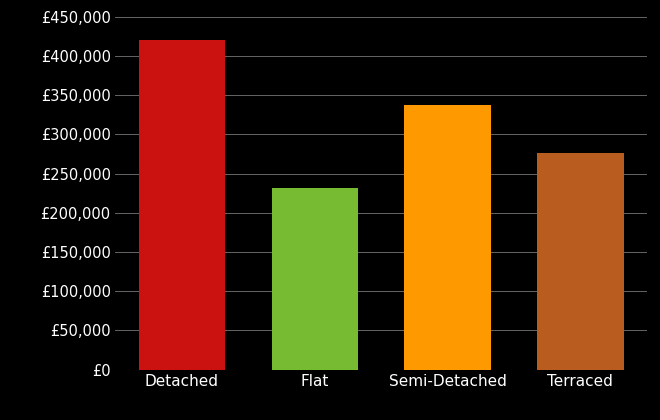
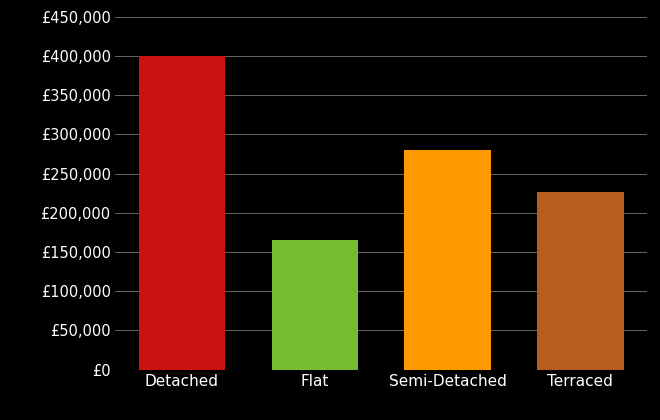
Detached: £420,000 -> £400,000
Flat: £232,000 -> £165,000
Semi-Detached: £338,000 -> £280,000
Terraced: £276,000 -> £227,000
